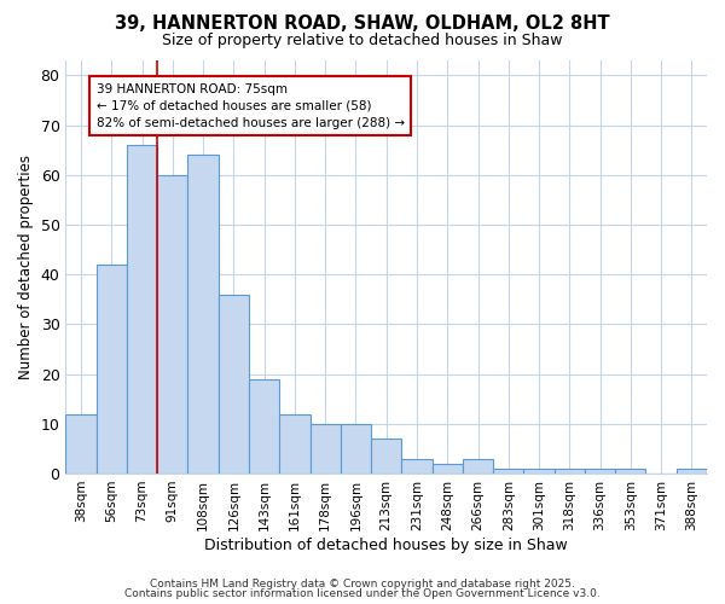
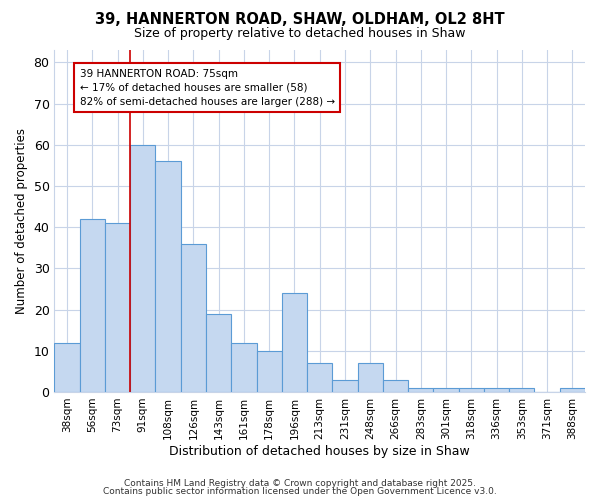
73sqm: 66 -> 41
108sqm: 64 -> 56
196sqm: 10 -> 24
248sqm: 2 -> 7
